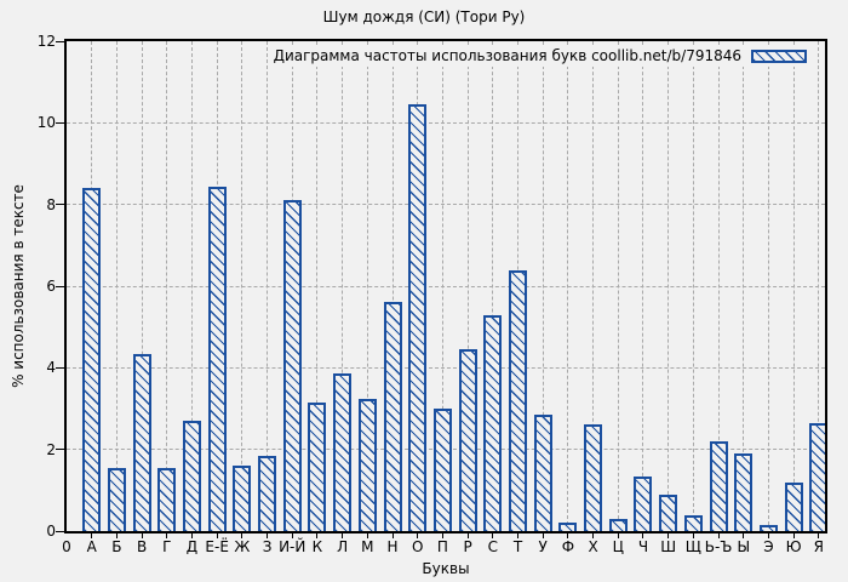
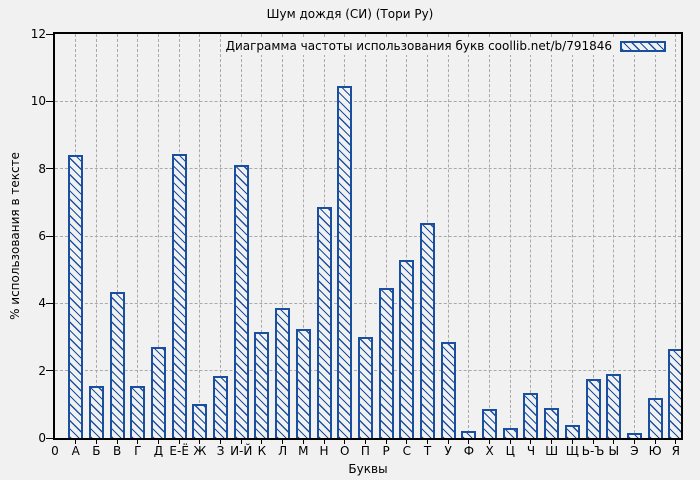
Ж: 1.6 -> 1.0
Н: 5.6 -> 6.8
Х: 2.6 -> 0.8
Ь-Ъ: 2.2 -> 1.8
